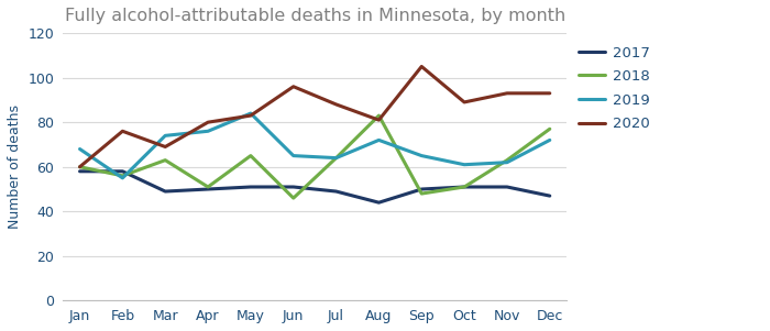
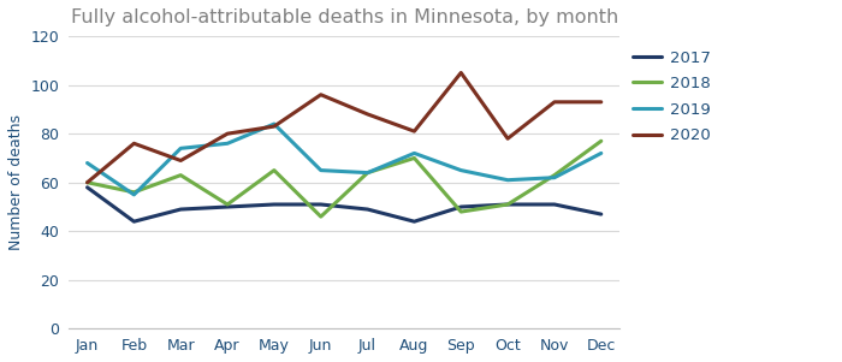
2017/Feb: 58 -> 44
2018/Aug: 83 -> 70
2020/Oct: 89 -> 78
